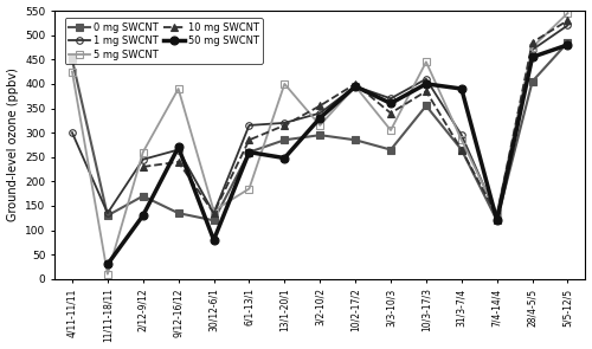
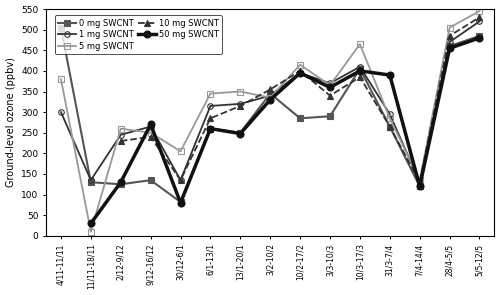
0 mg SWCNT/4/11-11/11: 450 -> 505
5 mg SWCNT/4/11-11/11: 425 -> 380
0 mg SWCNT/2/12-9/12: 170 -> 125
5 mg SWCNT/9/12-16/12: 390 -> 250
0 mg SWCNT/30/12-6/1: 120 -> 82
5 mg SWCNT/30/12-6/1: 140 -> 205
5 mg SWCNT/6/1-13/1: 185 -> 345
0 mg SWCNT/13/1-20/1: 285 -> 250
5 mg SWCNT/13/1-20/1: 400 -> 350
0 mg SWCNT/3/2-10/2: 295 -> 345
5 mg SWCNT/3/2-10/2: 315 -> 335
5 mg SWCNT/10/2-17/2: 395 -> 415
0 mg SWCNT/3/3-10/3: 265 -> 290
5 mg SWCNT/3/3-10/3: 305 -> 365
0 mg SWCNT/10/3-17/3: 355 -> 405
5 mg SWCNT/10/3-17/3: 445 -> 465
0 mg SWCNT/28/4-5/5: 405 -> 460
5 mg SWCNT/28/4-5/5: 475 -> 505
